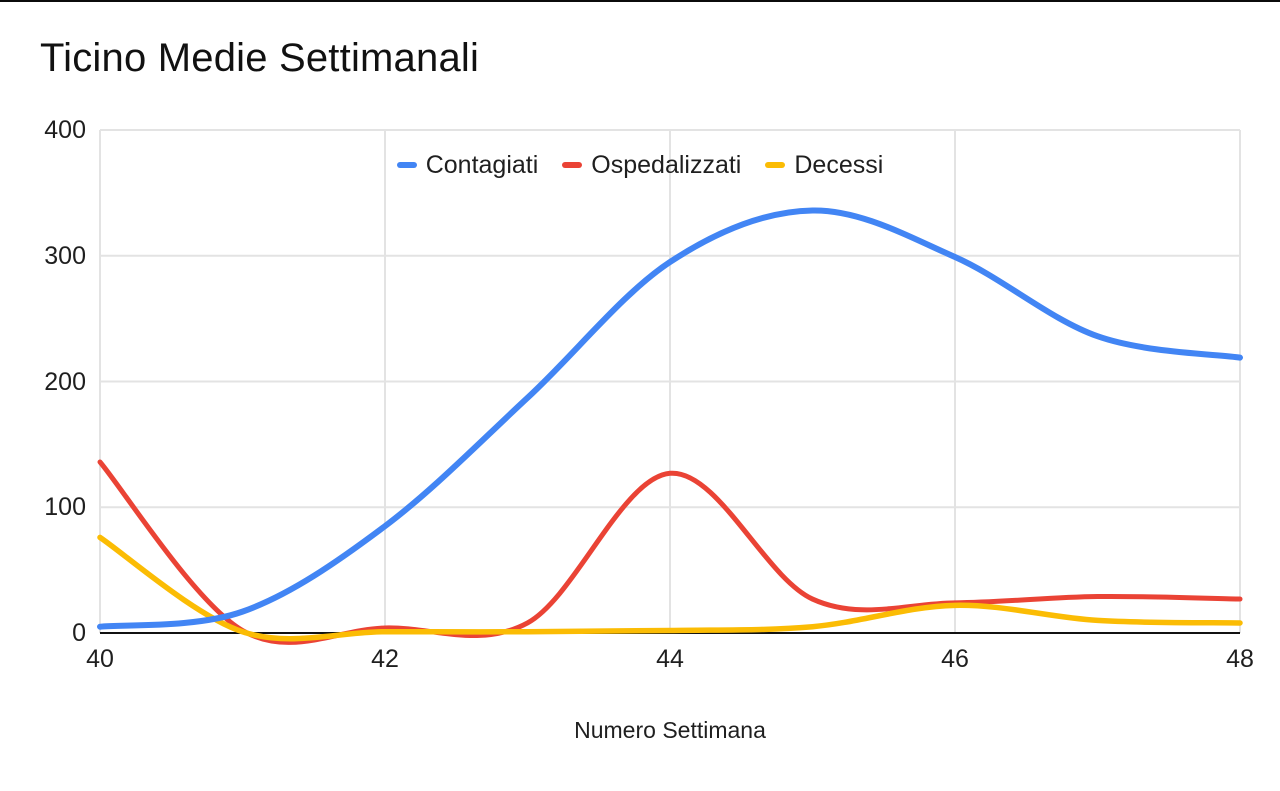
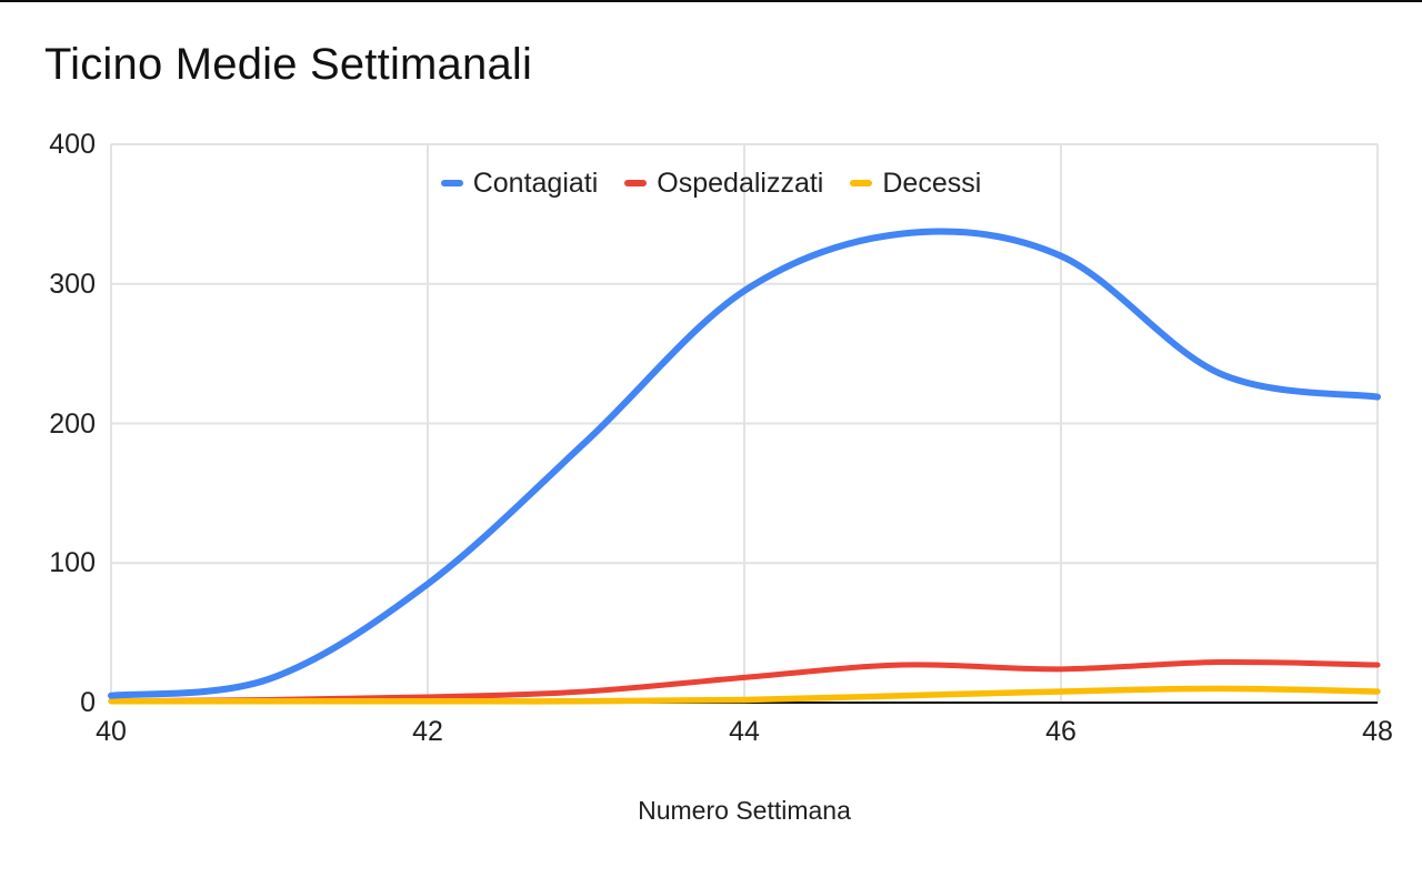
Ospedalizzati/40: 136 -> 1
Decessi/40: 76 -> 1
Ospedalizzati/44: 127 -> 18
Contagiati/46: 299 -> 320
Decessi/46: 22 -> 8
